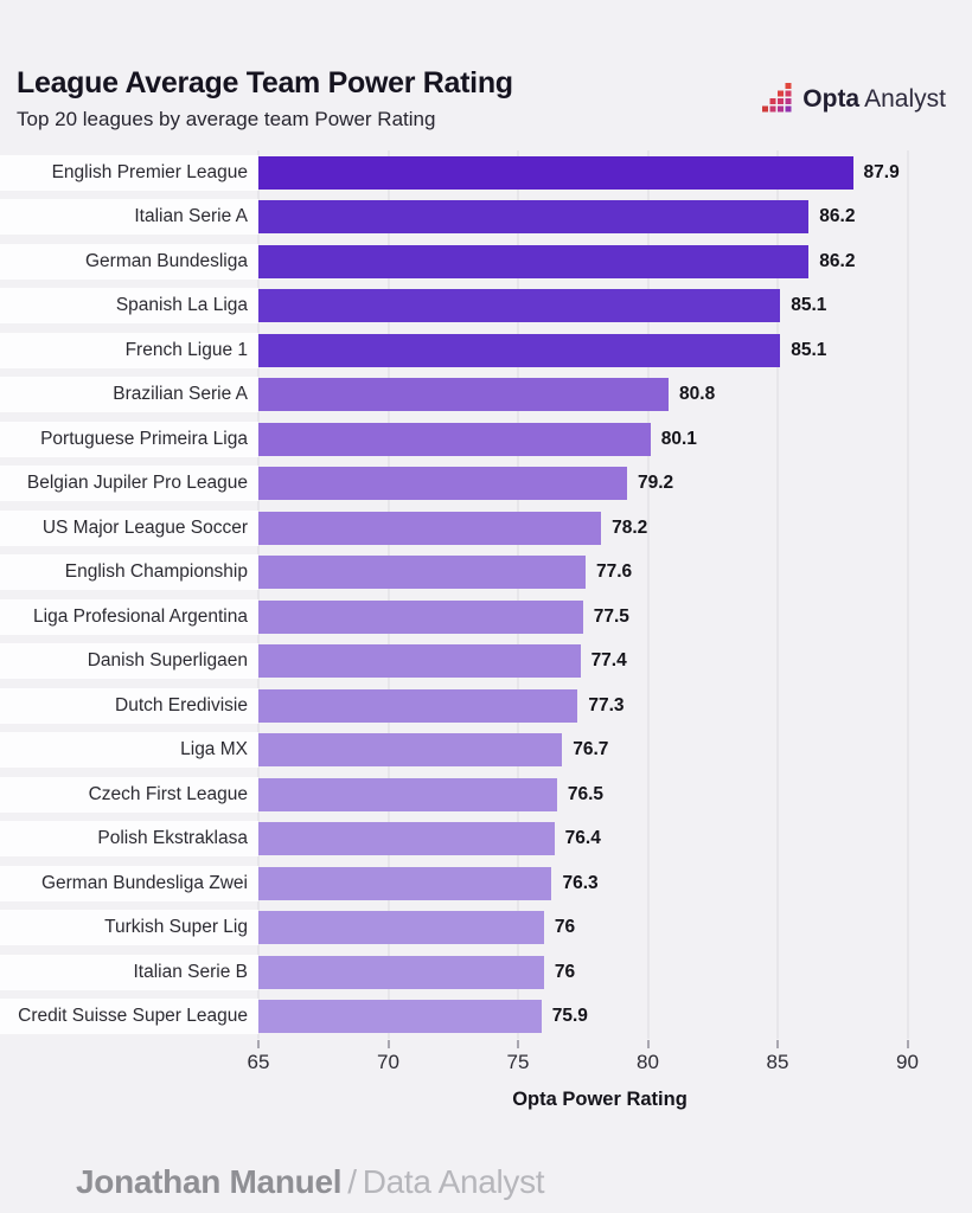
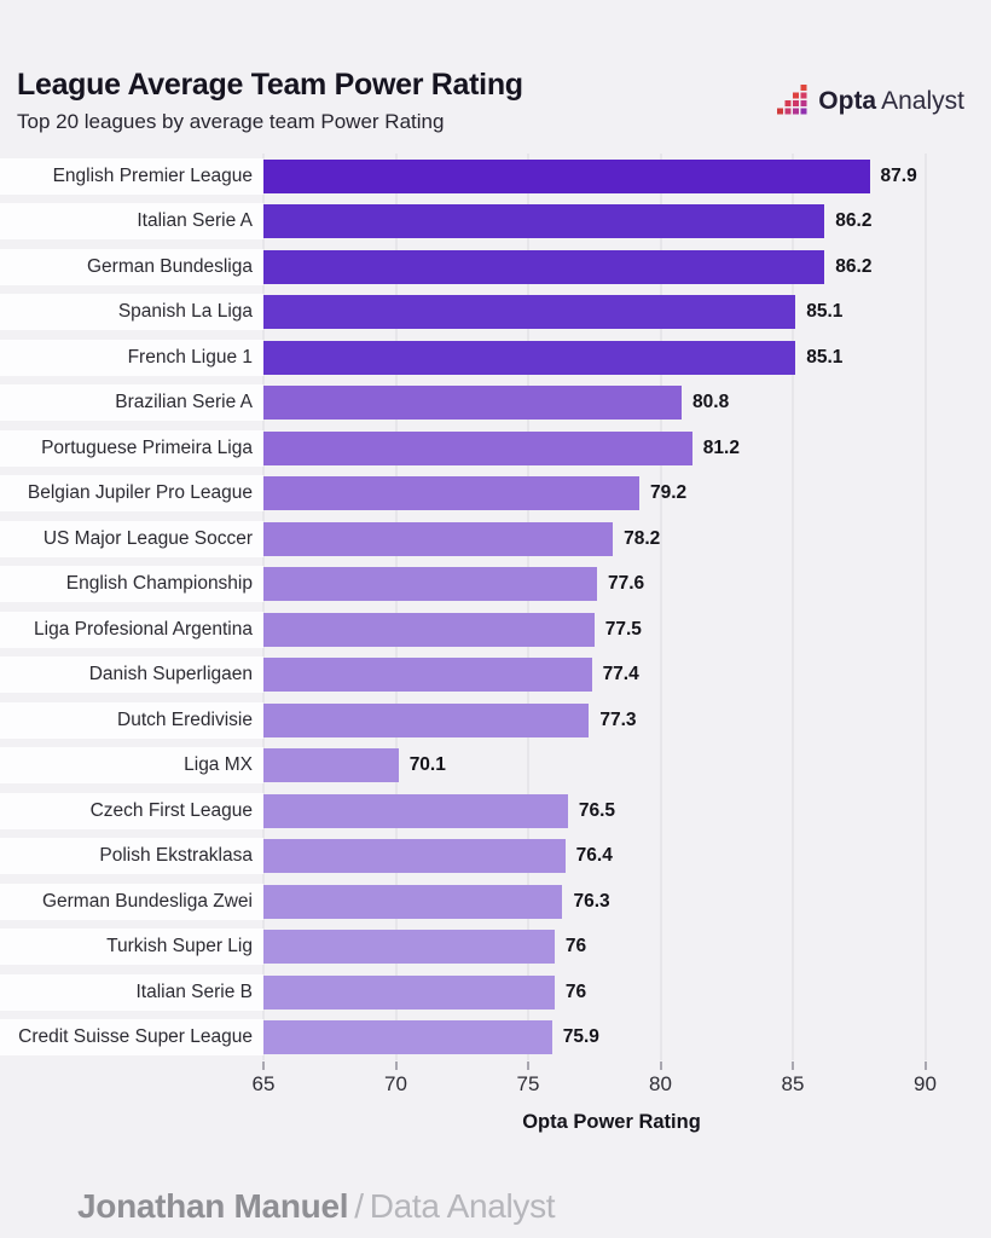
Portuguese Primeira Liga: 80.1 -> 81.2
Liga MX: 76.7 -> 70.1
